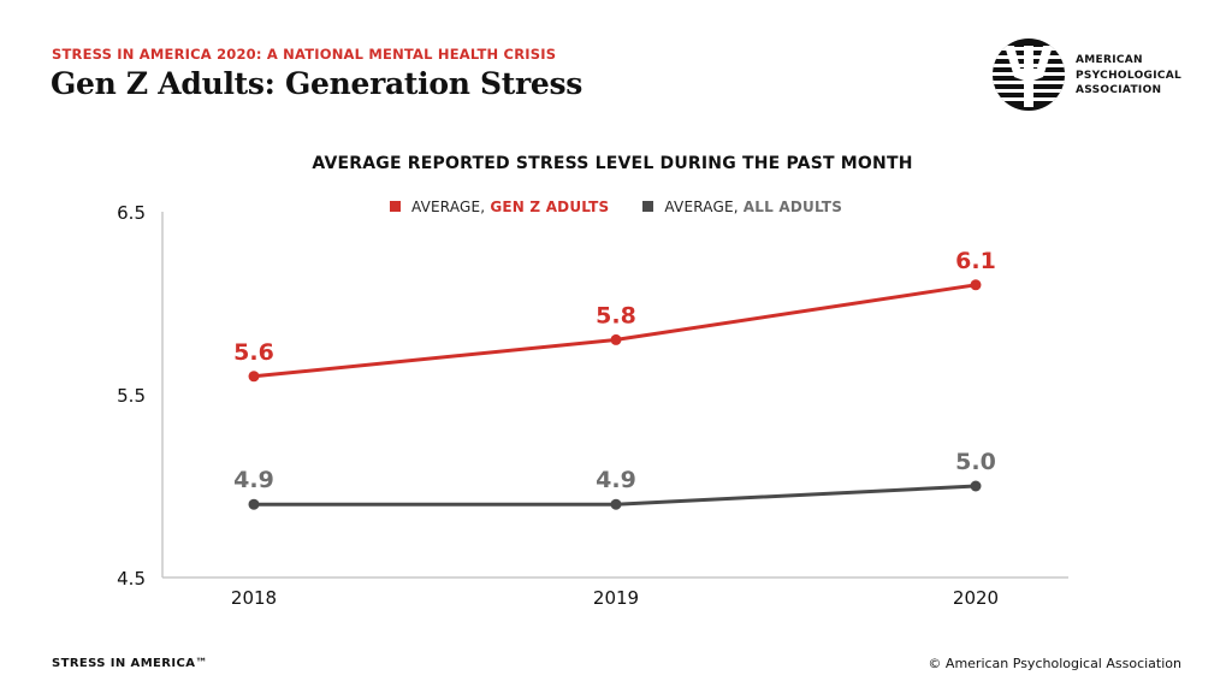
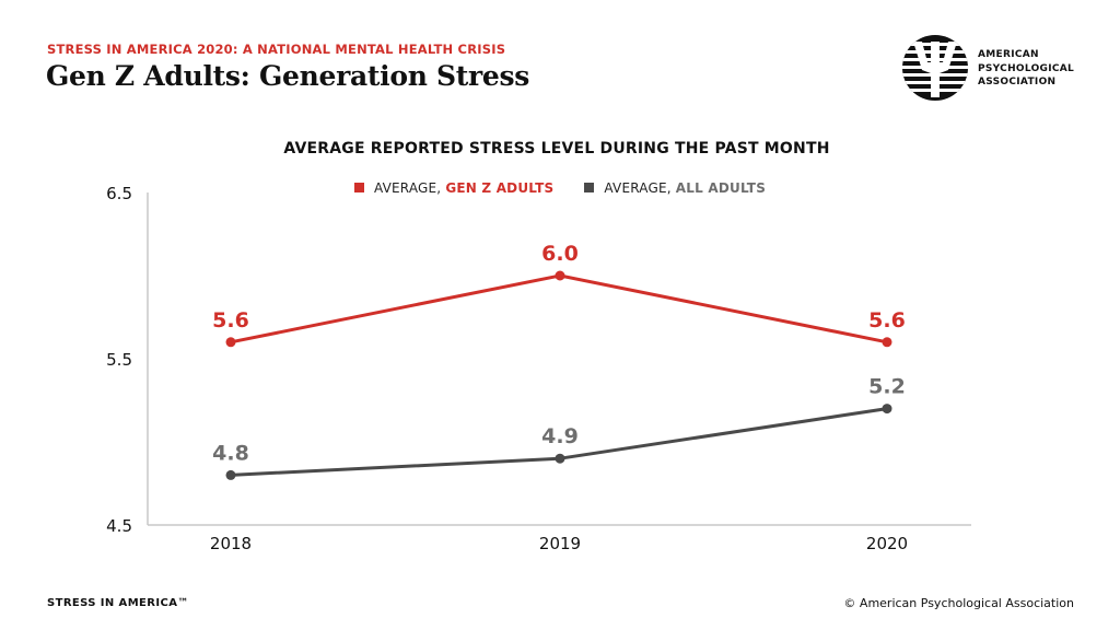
AVERAGE, ALL ADULTS/2018: 4.9 -> 4.8
AVERAGE, GEN Z ADULTS/2019: 5.8 -> 6.0
AVERAGE, GEN Z ADULTS/2020: 6.1 -> 5.6
AVERAGE, ALL ADULTS/2020: 5.0 -> 5.2
